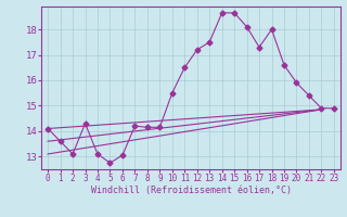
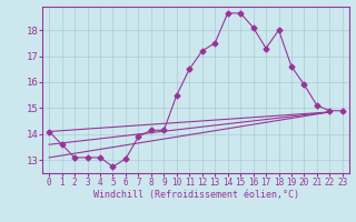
3: 14.30 -> 13.10
7: 14.20 -> 13.90
21: 15.40 -> 15.10
